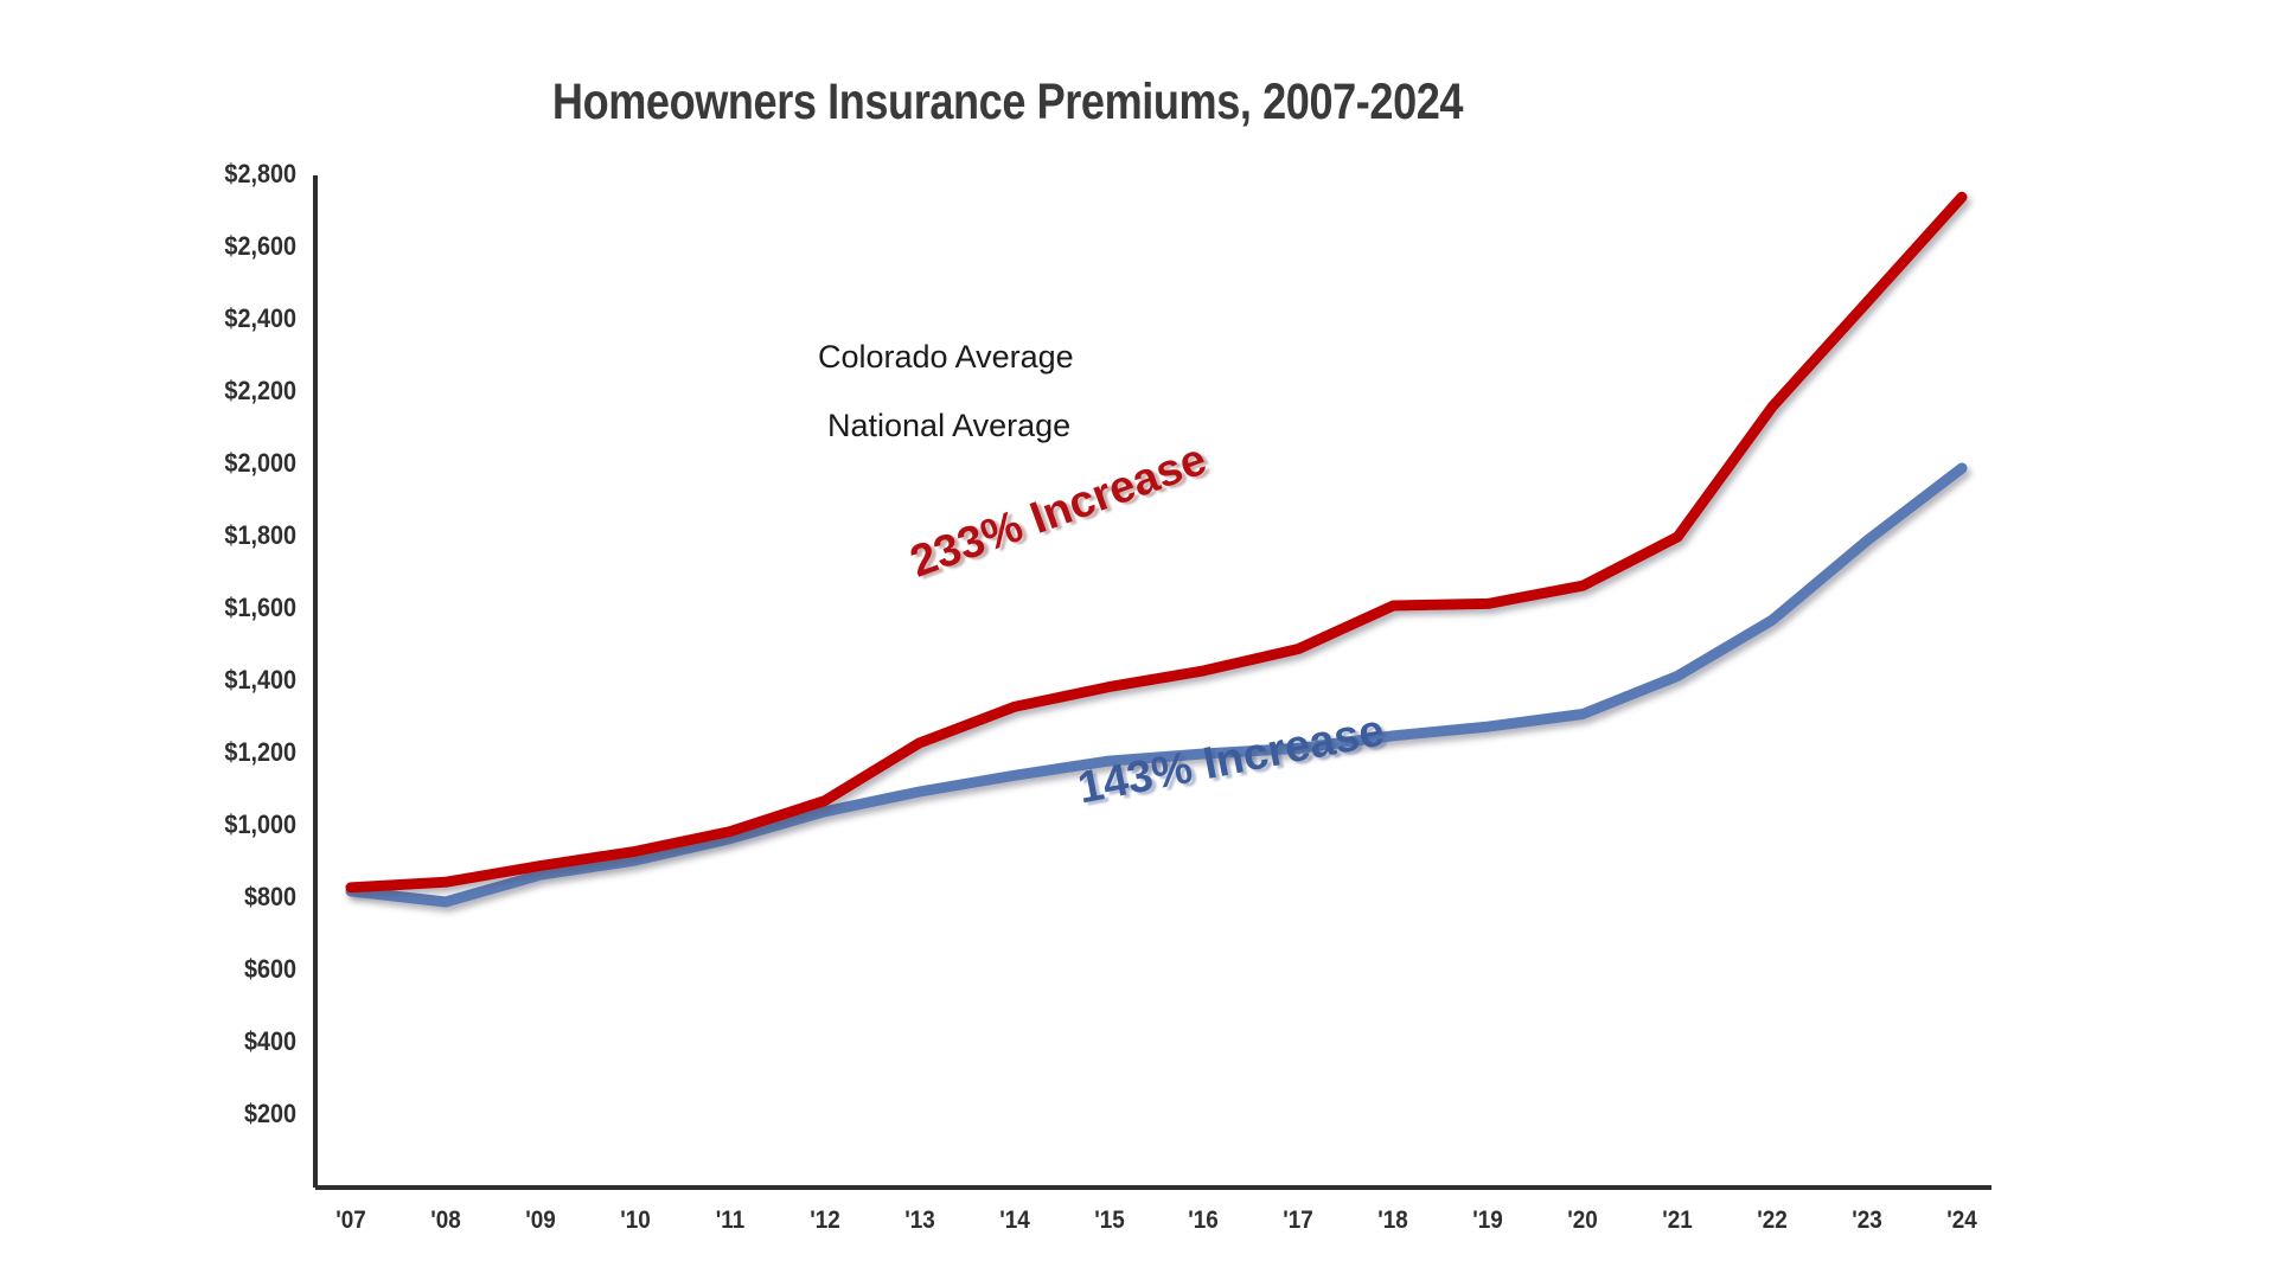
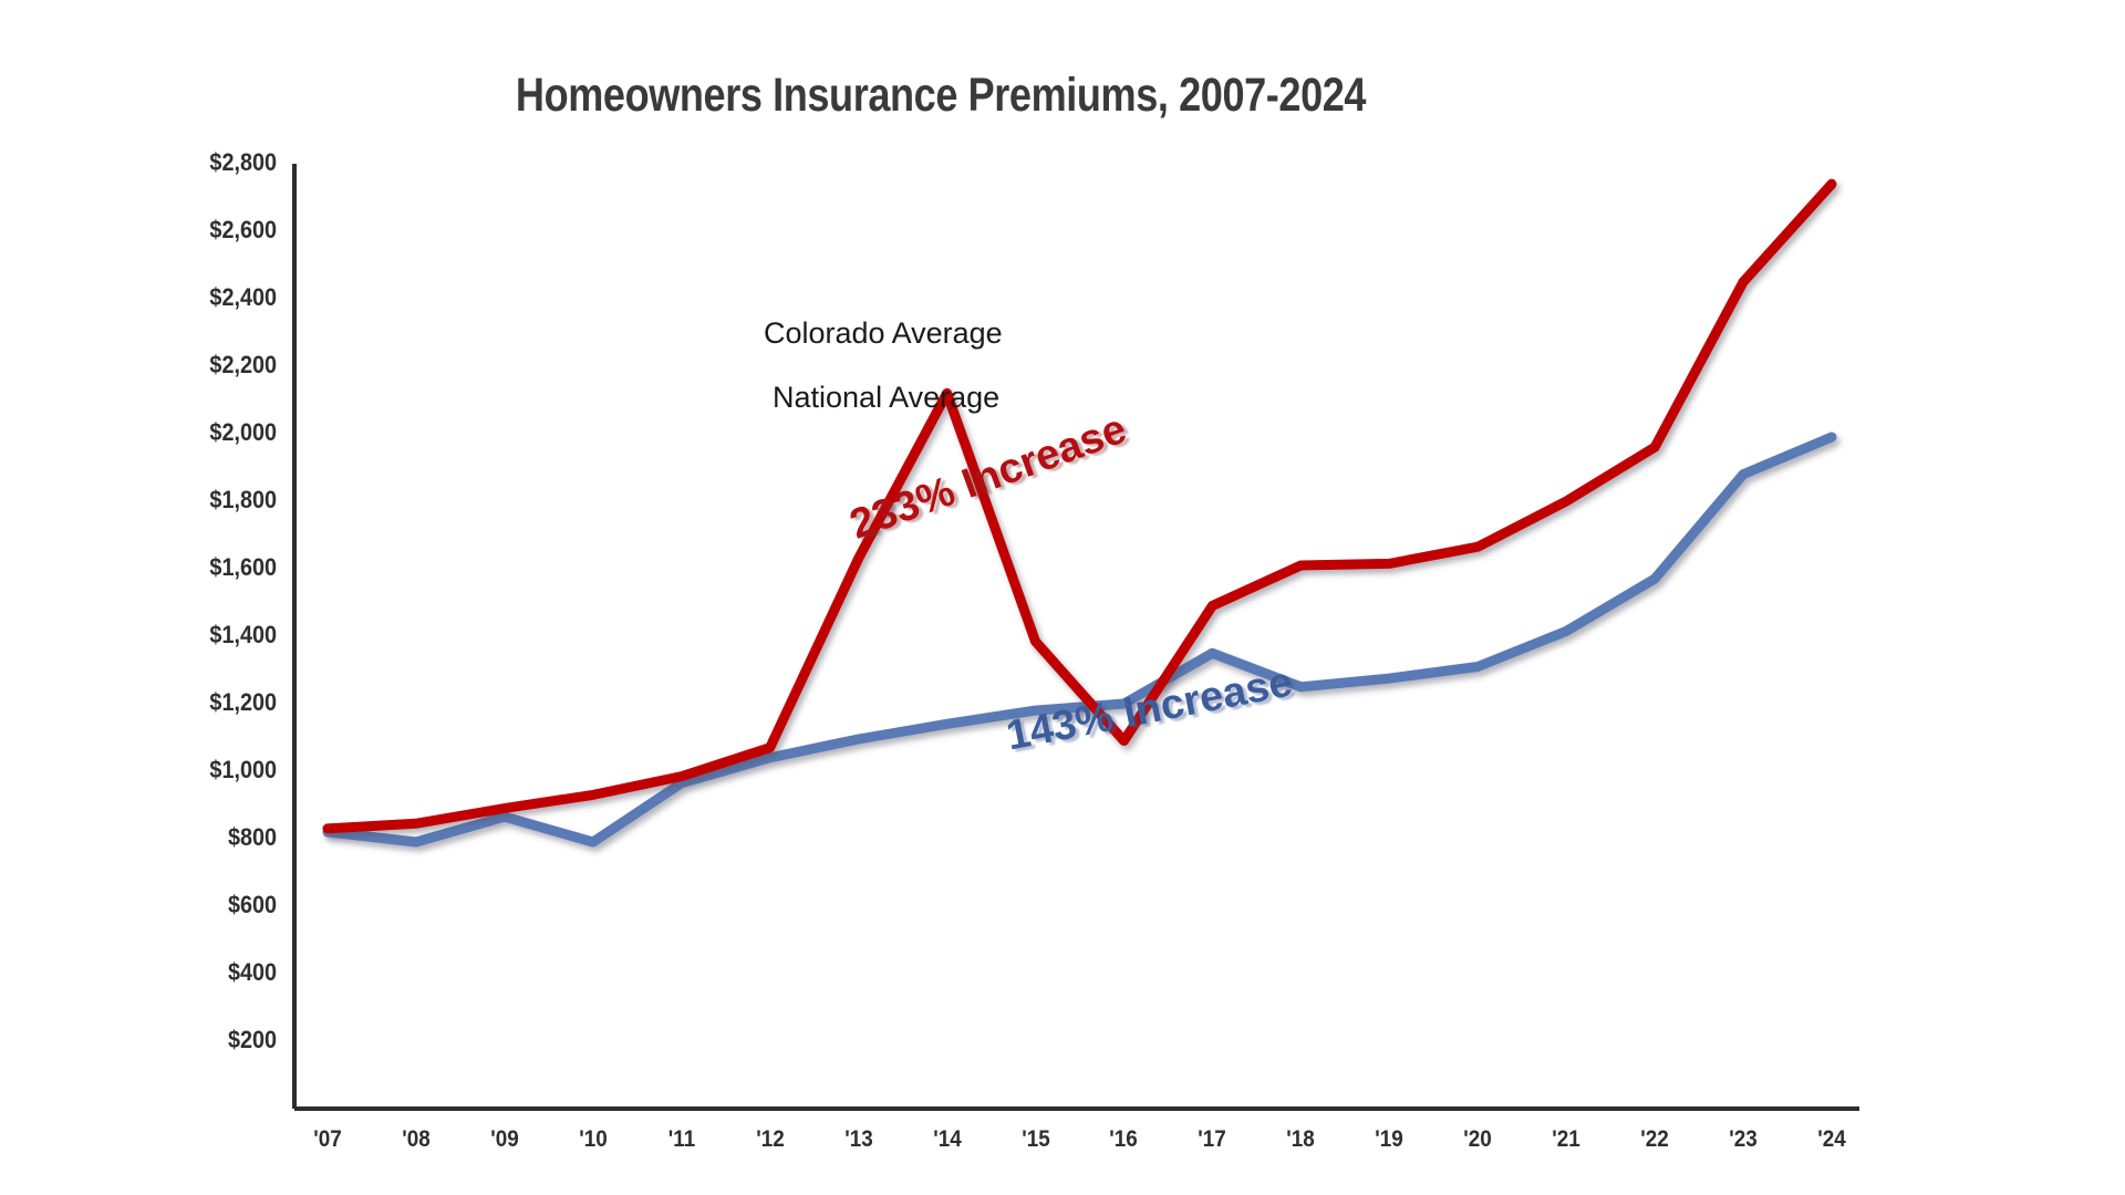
National Average/'10: $900 -> $790
Colorado Average/'13: $1230 -> $1630
Colorado Average/'14: $1330 -> $2120
Colorado Average/'16: $1430 -> $1090
National Average/'17: $1220 -> $1350
Colorado Average/'22: $2160 -> $1960
National Average/'23: $1790 -> $1880
